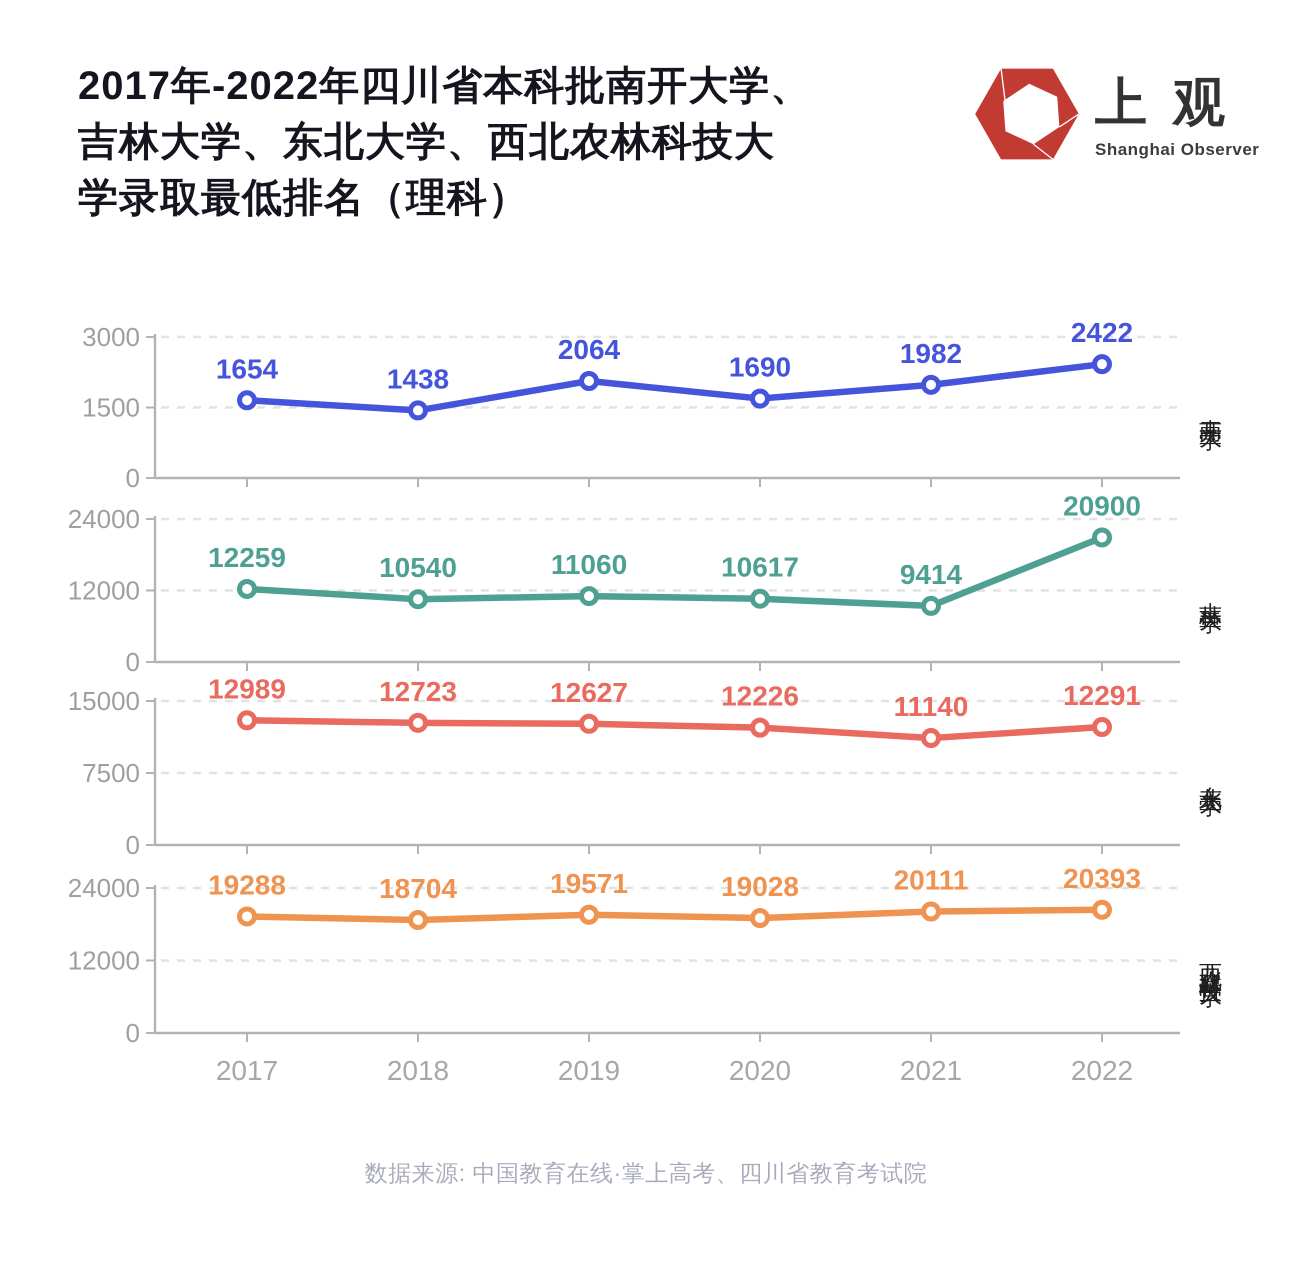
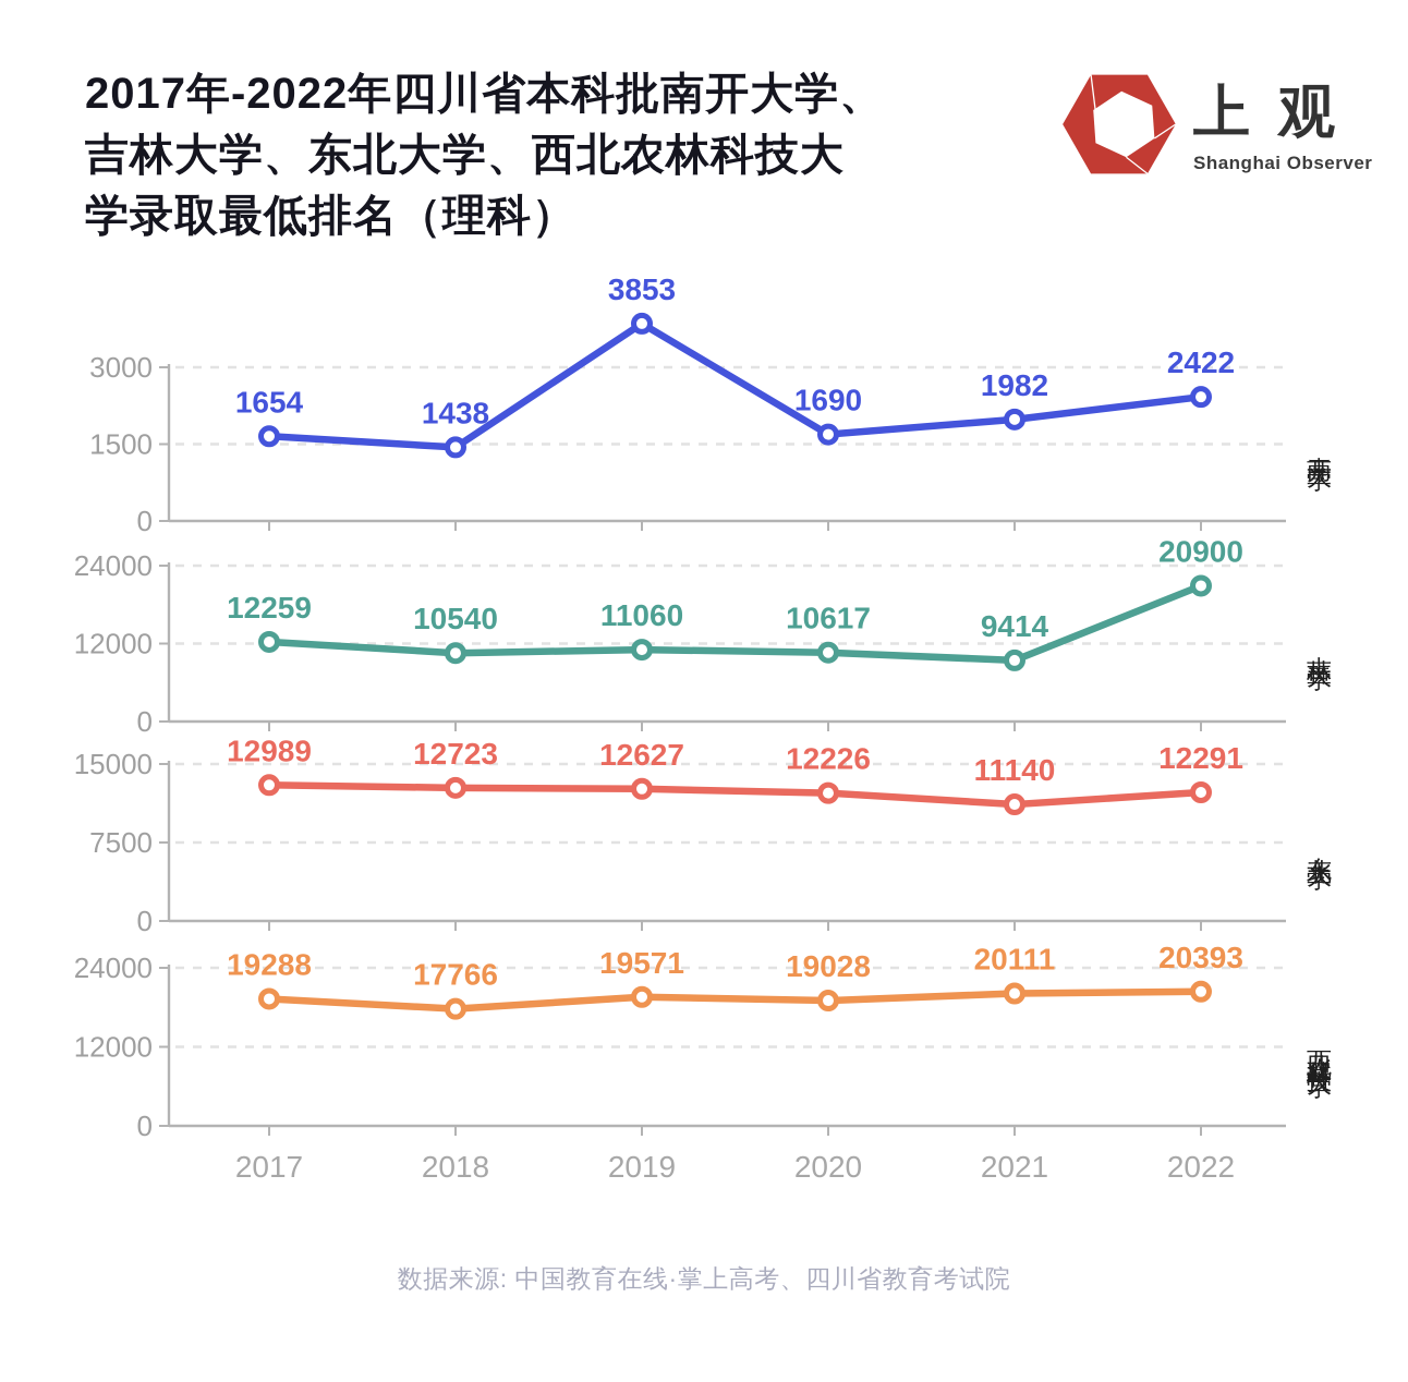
西北农林科技大学/2018: 18704 -> 17766
南开大学/2019: 2064 -> 3853
